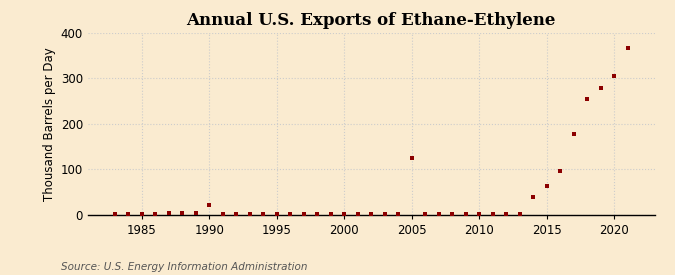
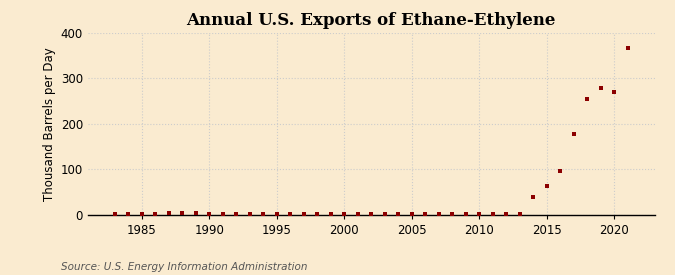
1990: 20 -> 2
2005: 125 -> 1
2020: 305 -> 270
